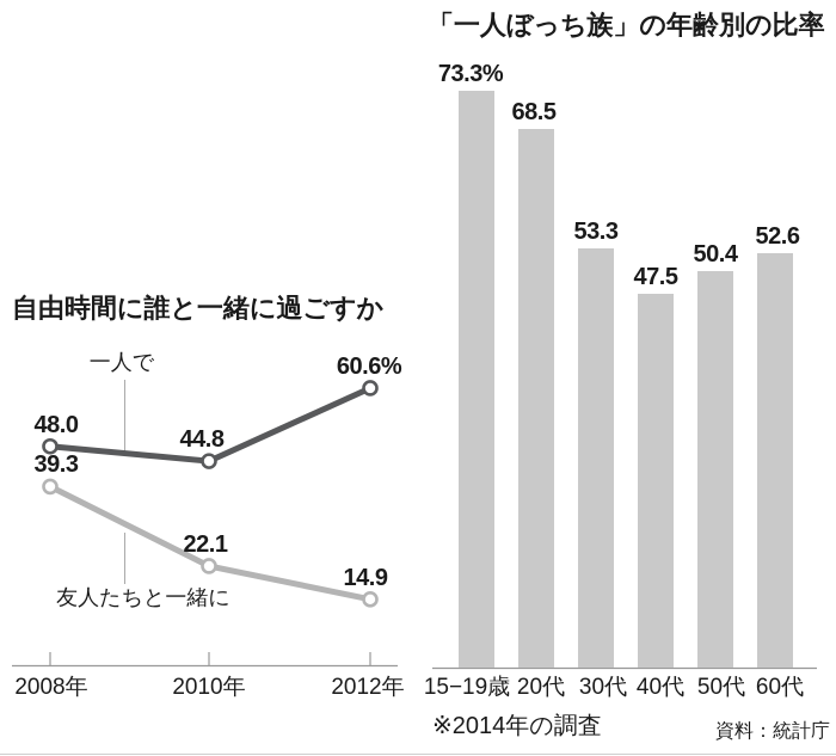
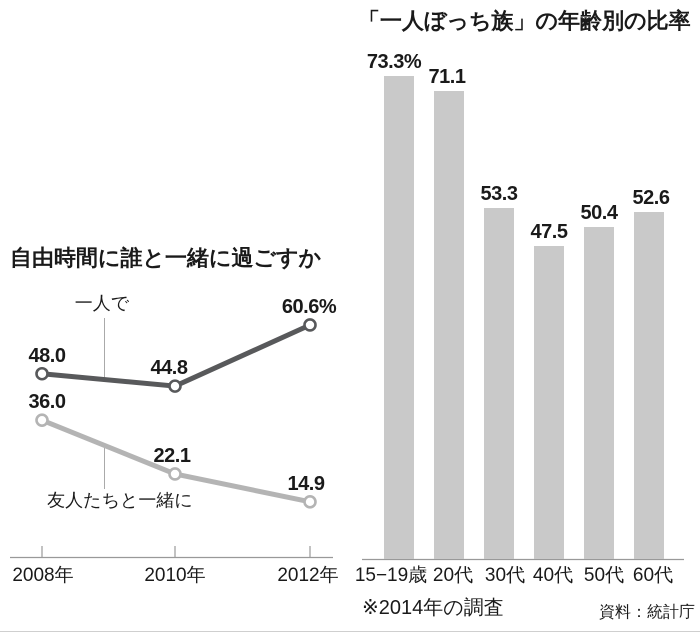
自由時間に誰と一緒に過ごすか/友人たちと一緒に/2008年: 39.3 -> 36.0
「一人ぼっち族」の年齢別の比率/20代: 68.5 -> 71.1
